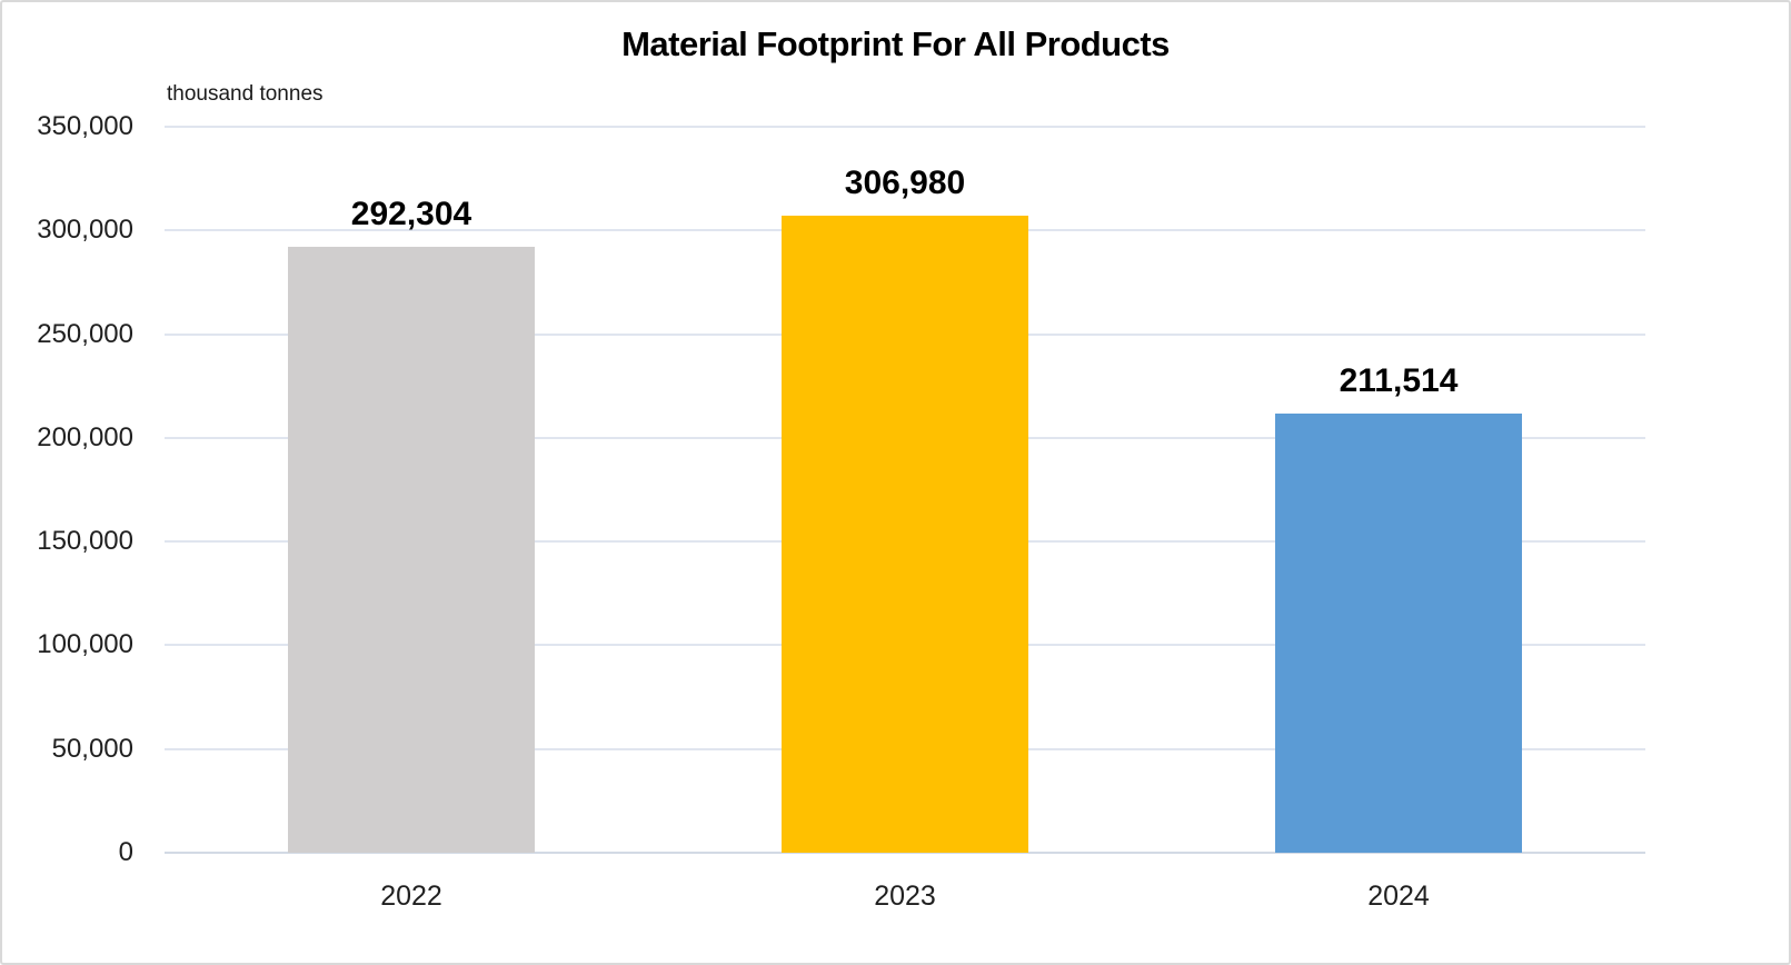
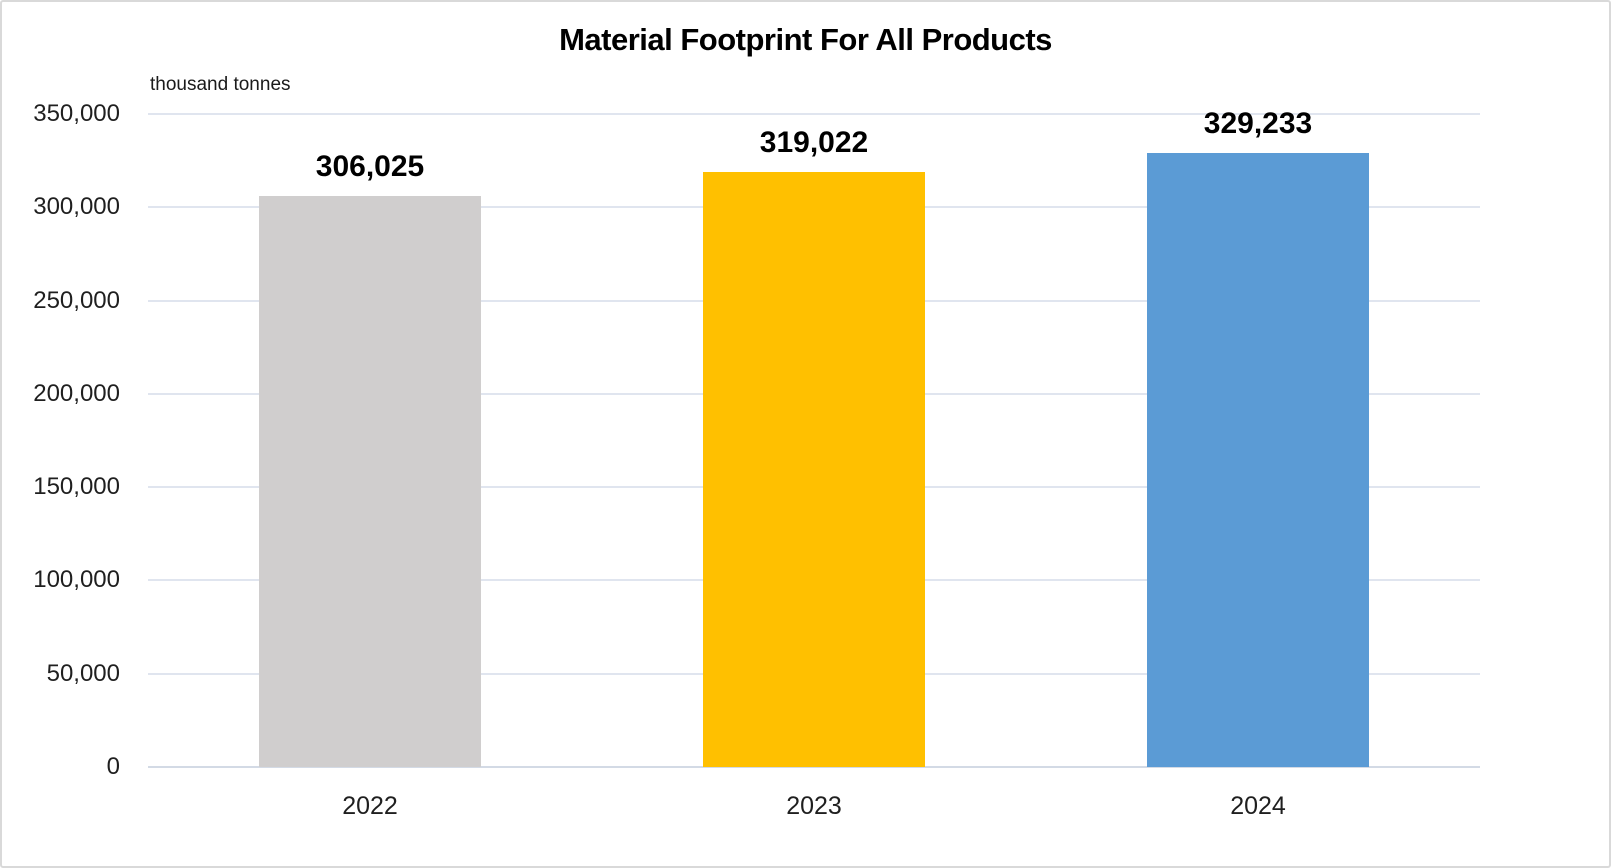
2022: 292,304 -> 306,025
2023: 306,980 -> 319,022
2024: 211,514 -> 329,233
